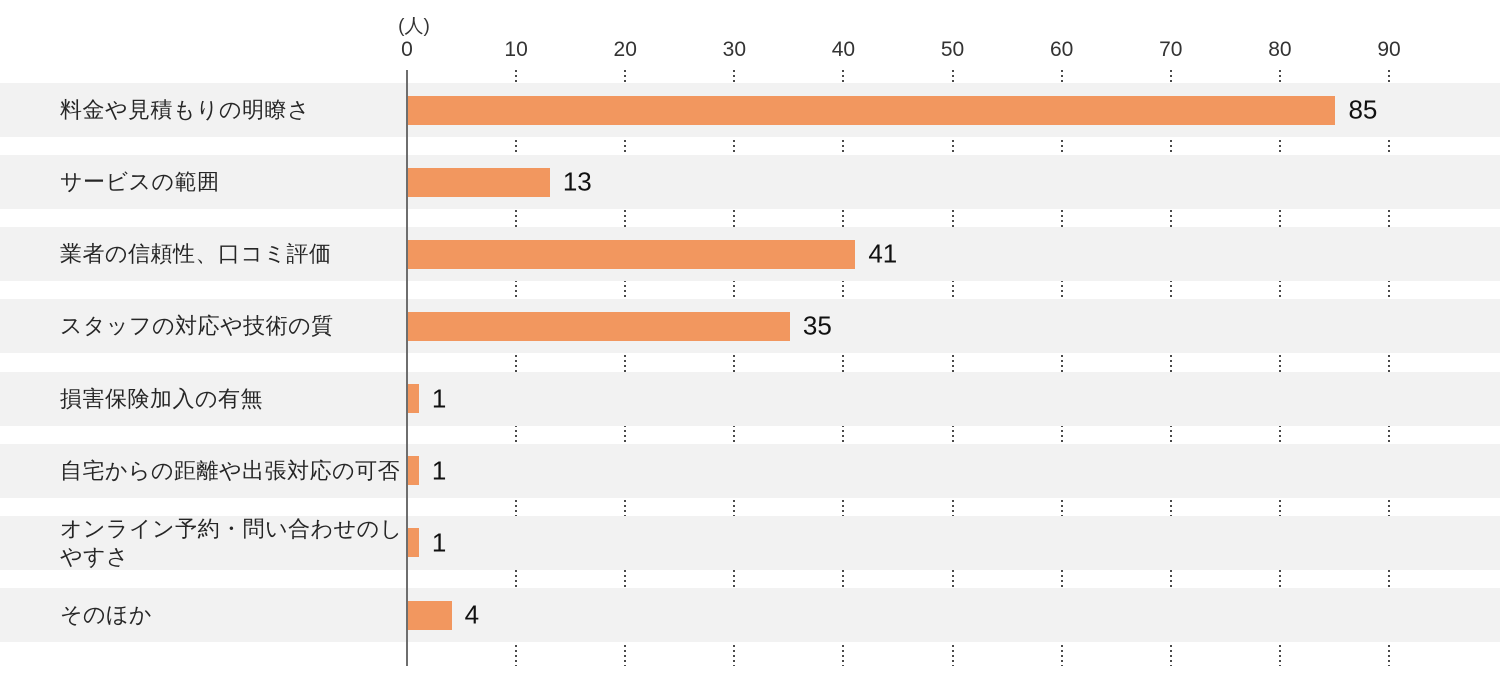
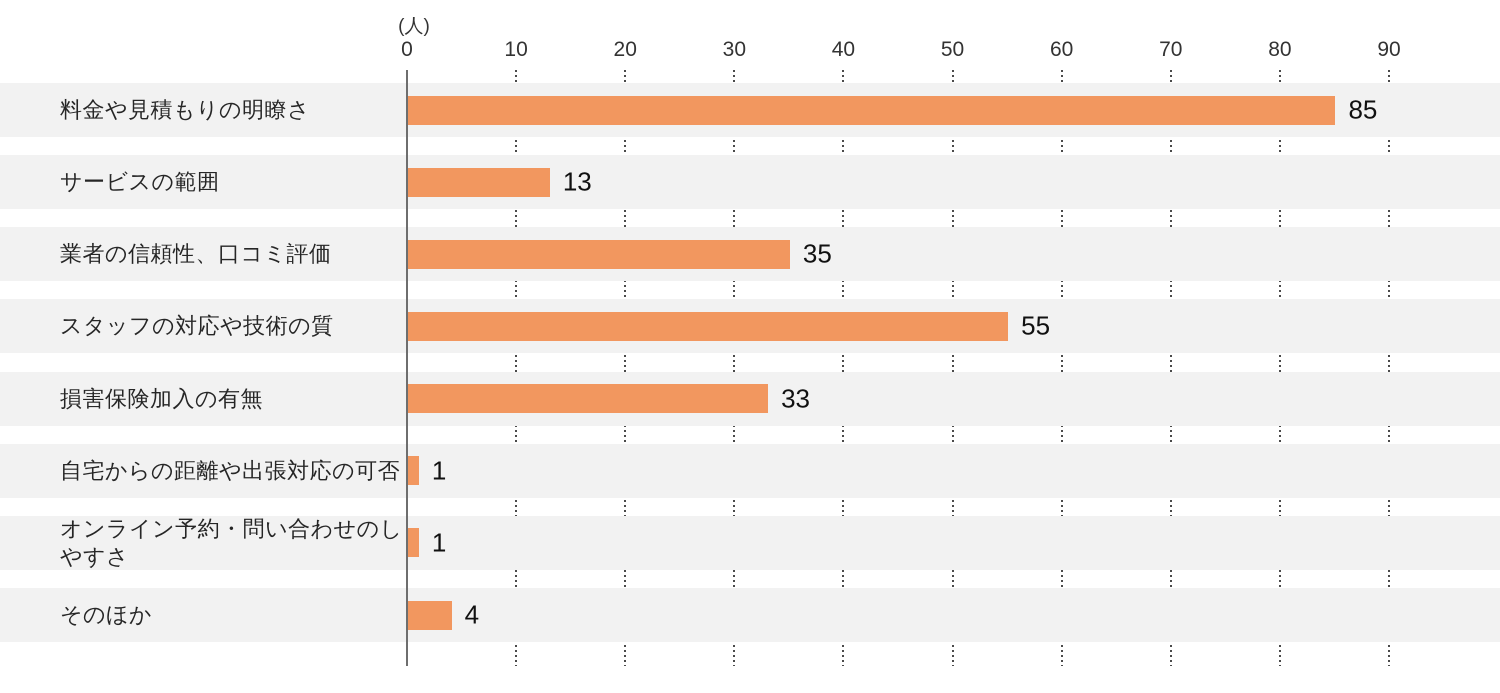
業者の信頼性、口コミ評価: 41 -> 35
スタッフの対応や技術の質: 35 -> 55
損害保険加入の有無: 1 -> 33
